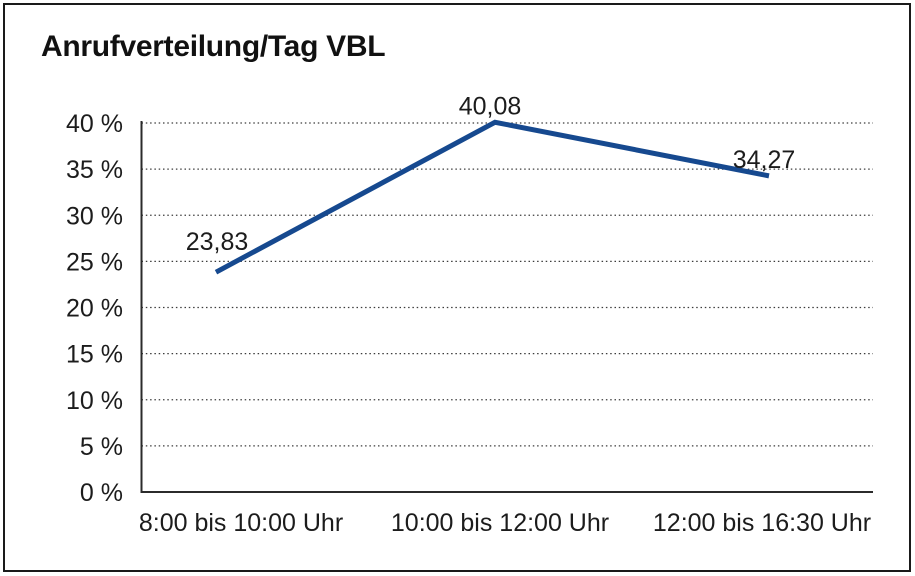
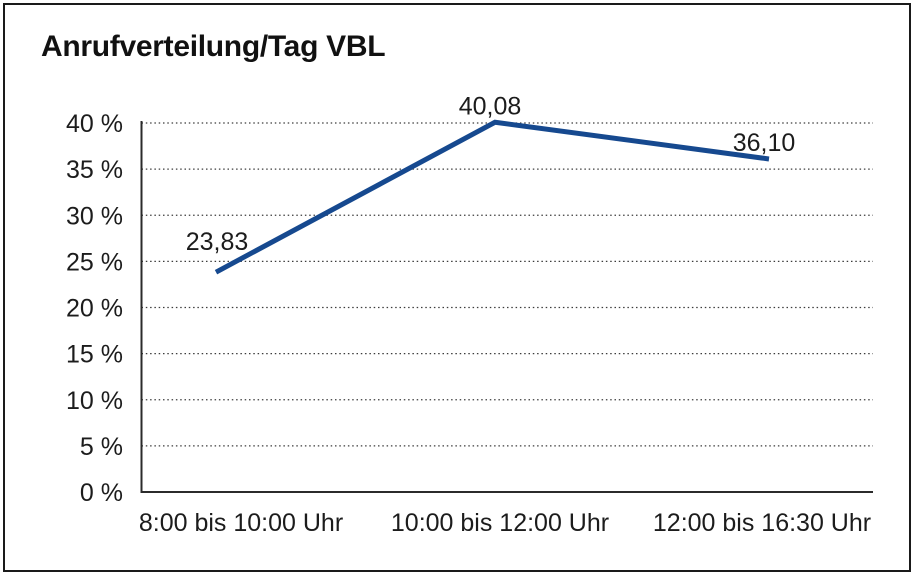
12:00 bis 16:30 Uhr: 34,27 -> 36,10
